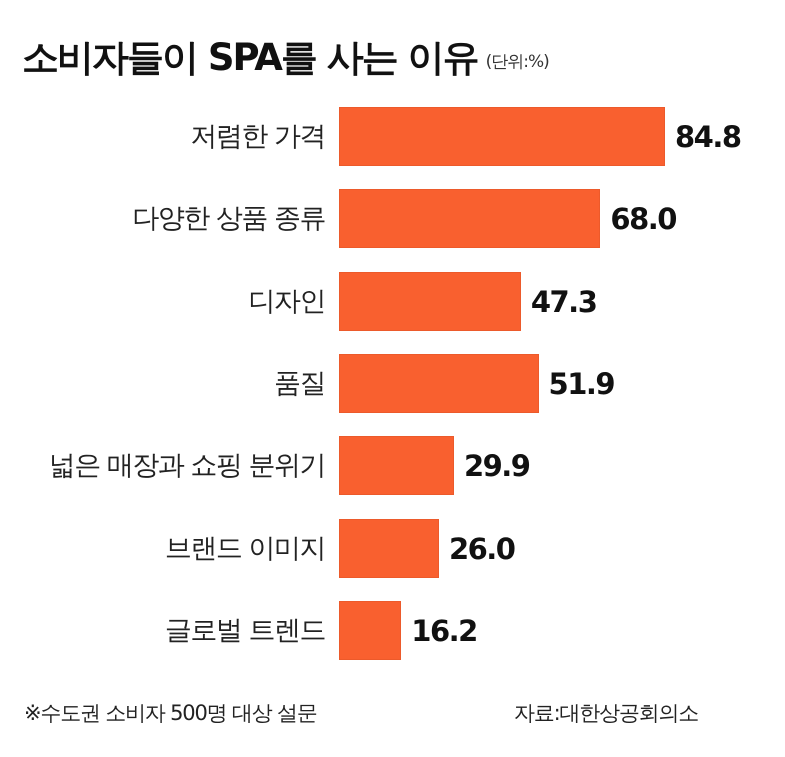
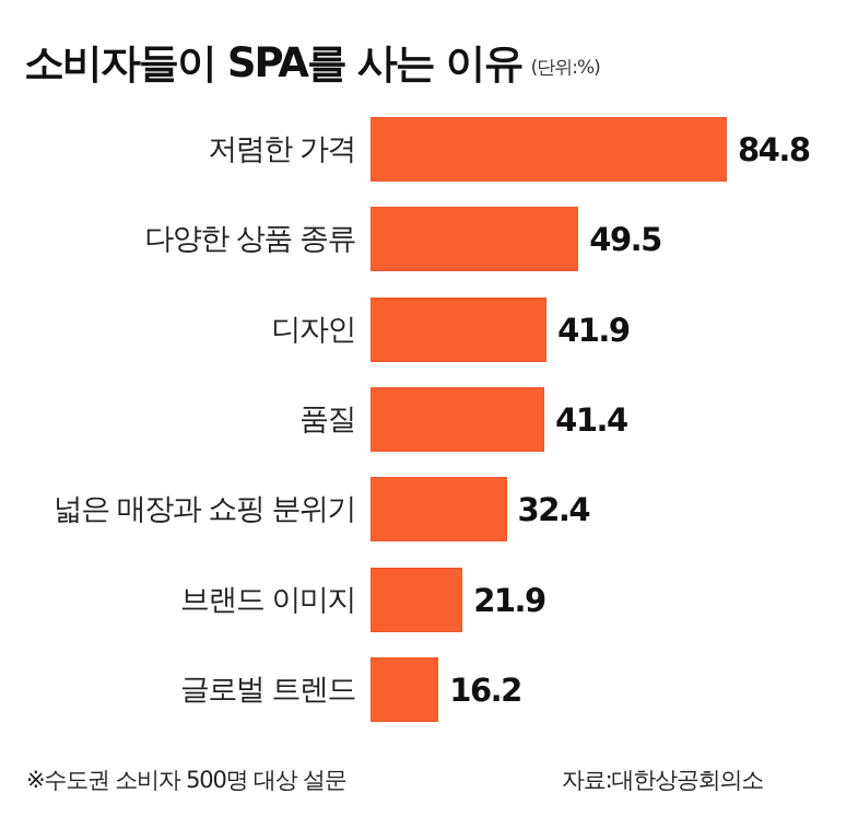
다양한 상품 종류: 68.0 -> 49.5
디자인: 47.3 -> 41.9
품질: 51.9 -> 41.4
넓은 매장과 쇼핑 분위기: 29.9 -> 32.4
브랜드 이미지: 26.0 -> 21.9
